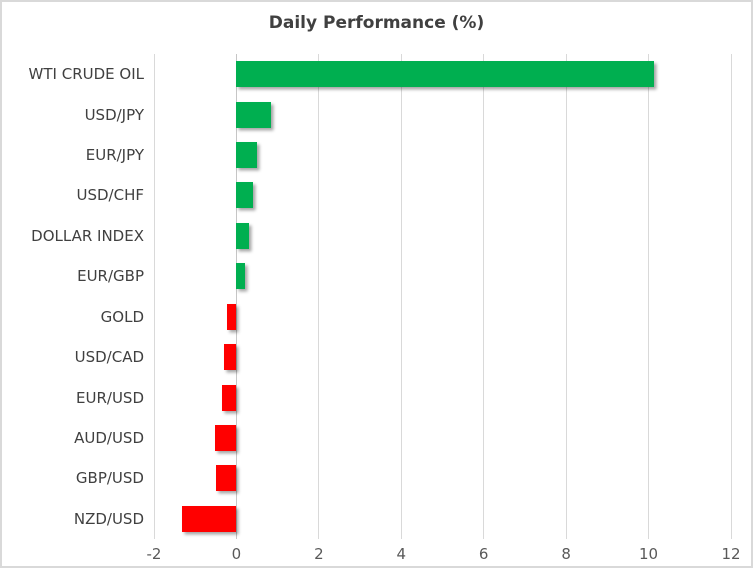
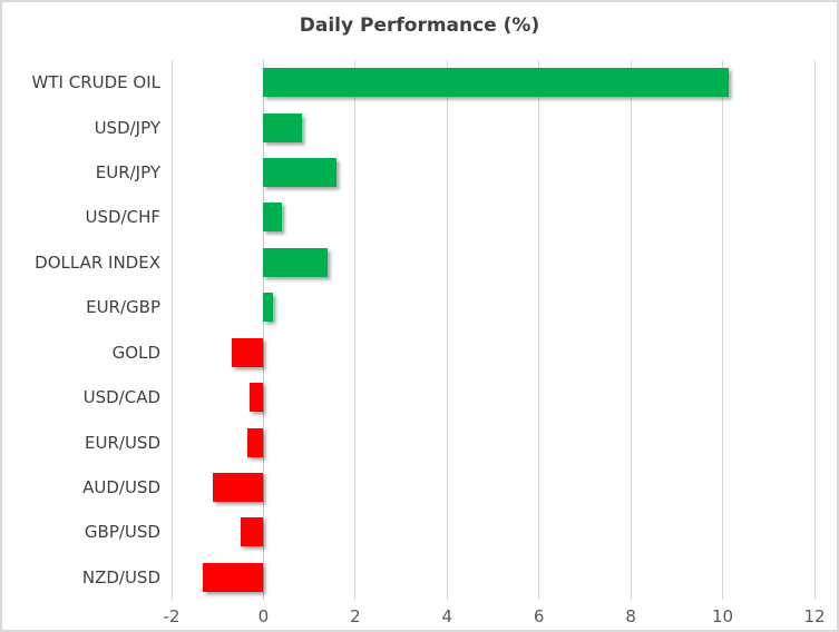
EUR/JPY: 0.5 -> 1.6
DOLLAR INDEX: 0.3 -> 1.4
GOLD: -0.2 -> -0.7
AUD/USD: -0.5 -> -1.1
